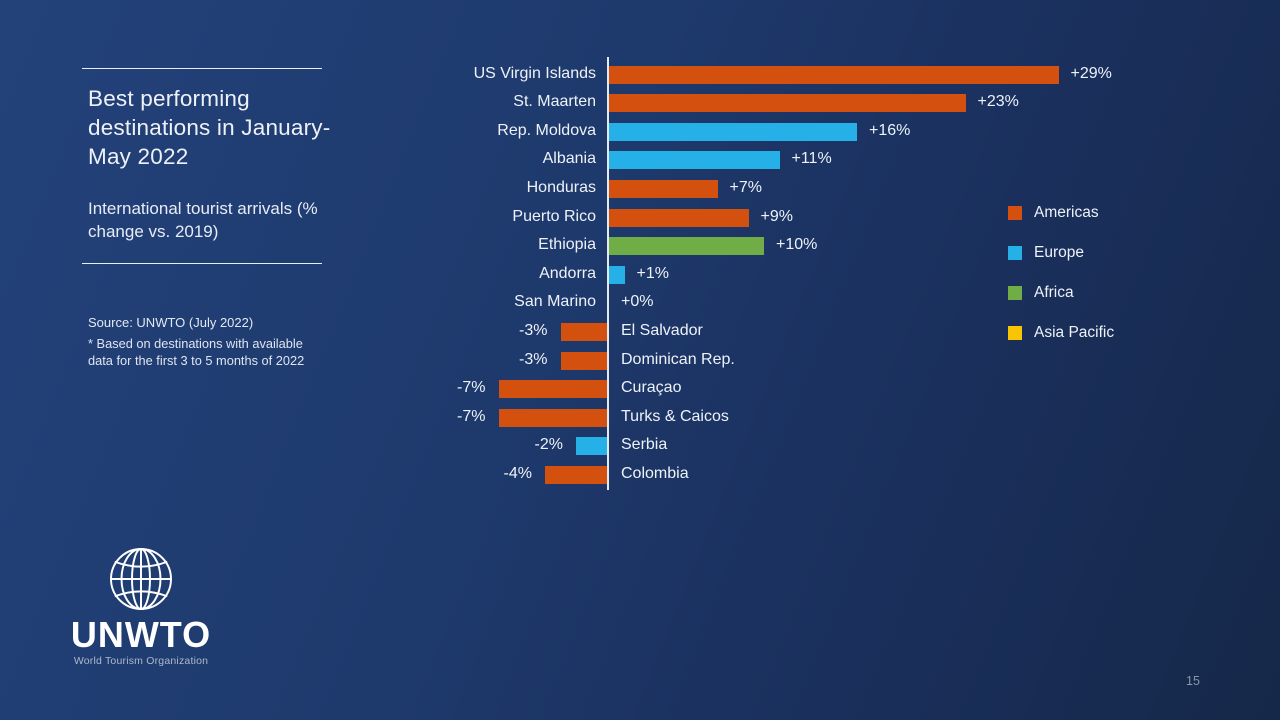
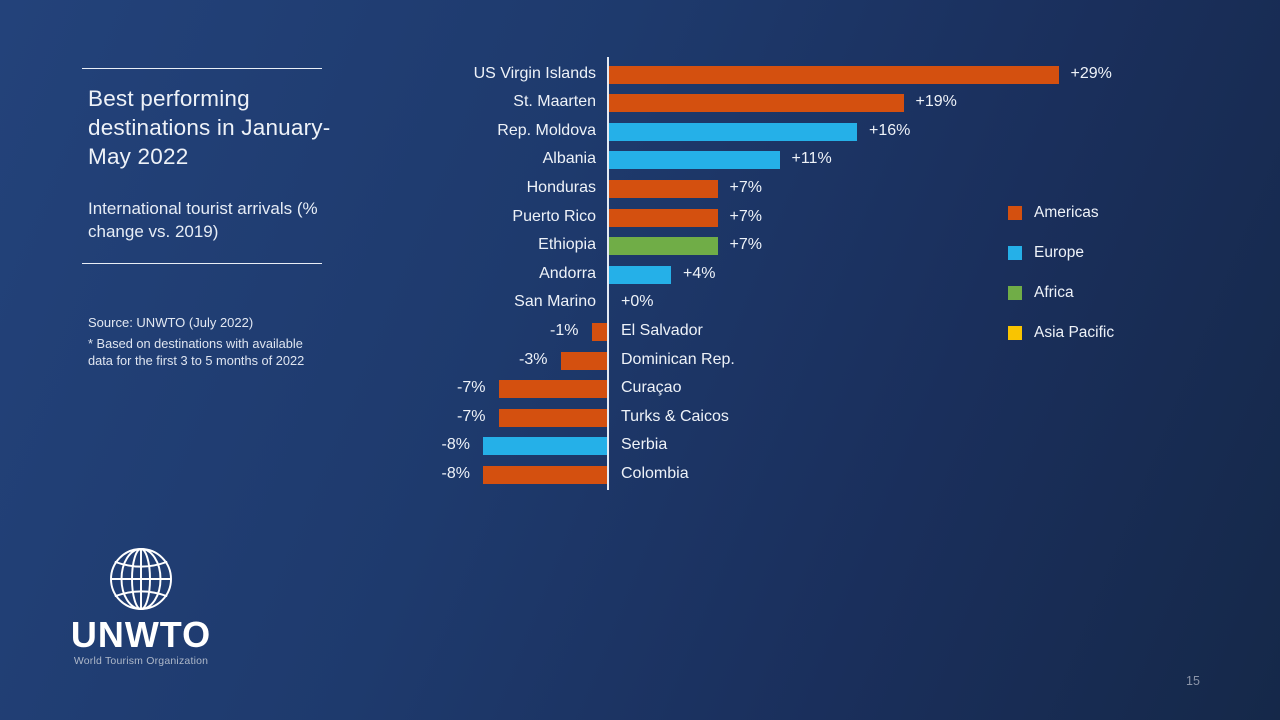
St. Maarten: +23% -> +19%
Puerto Rico: +9% -> +7%
Ethiopia: +10% -> +7%
Andorra: +1% -> +4%
El Salvador: -3% -> -1%
Serbia: -2% -> -8%
Colombia: -4% -> -8%
